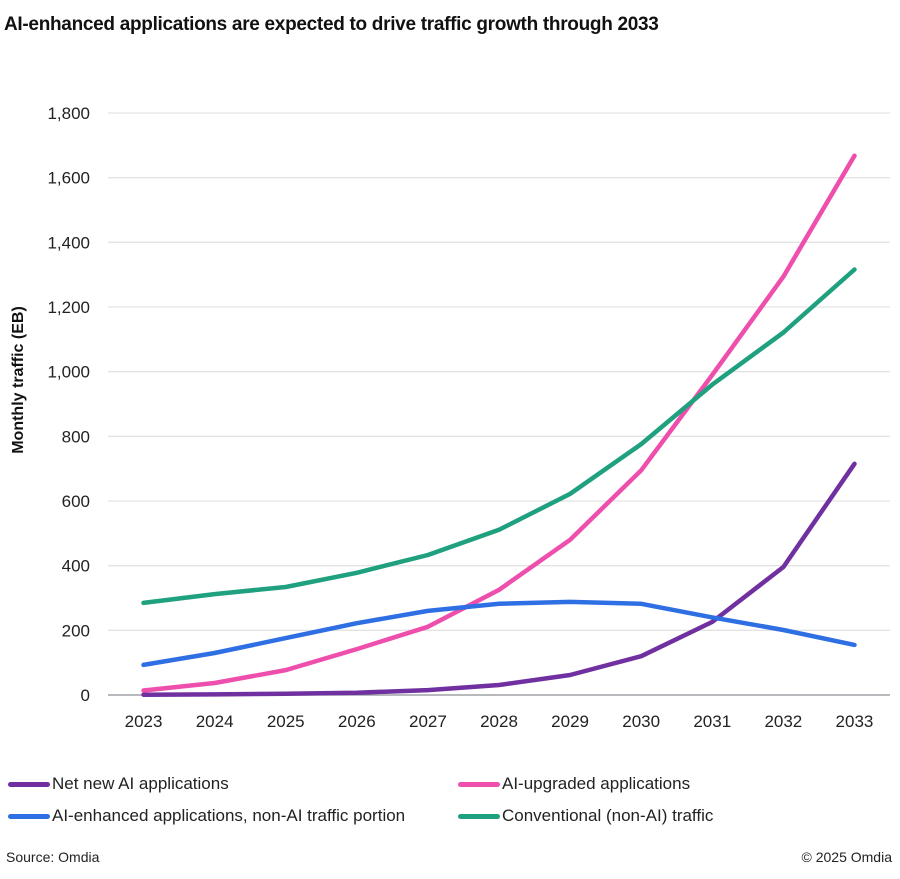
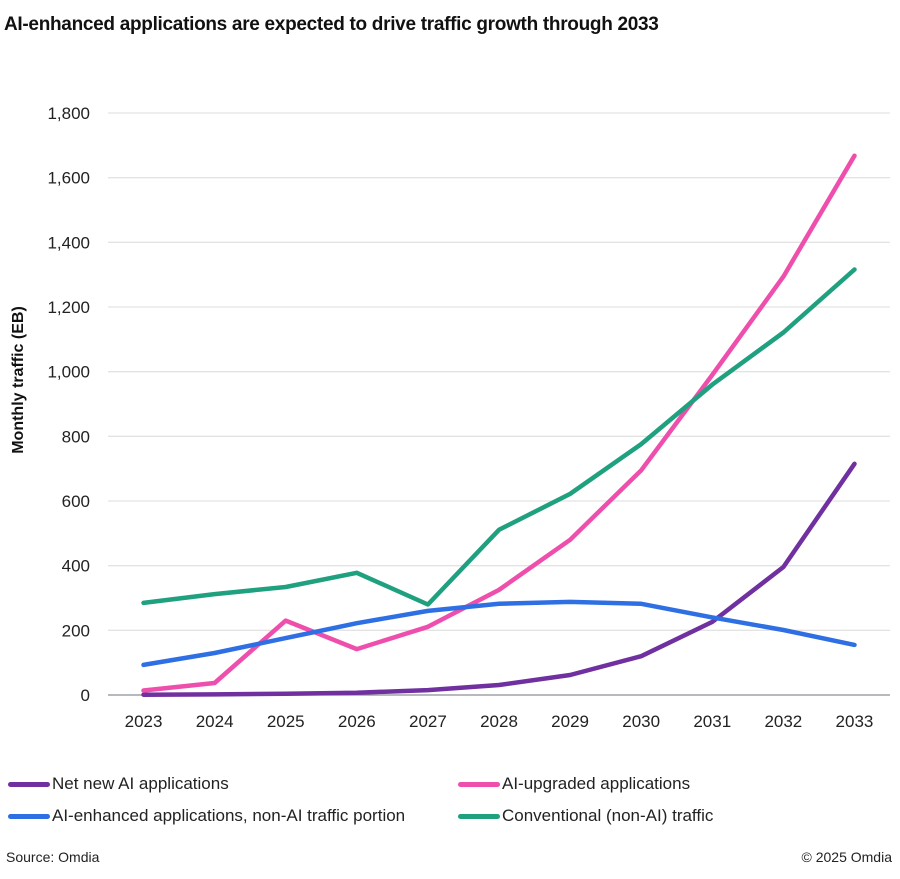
AI-upgraded applications/2025: 80 -> 230
Conventional (non-AI) traffic/2027: 430 -> 280
